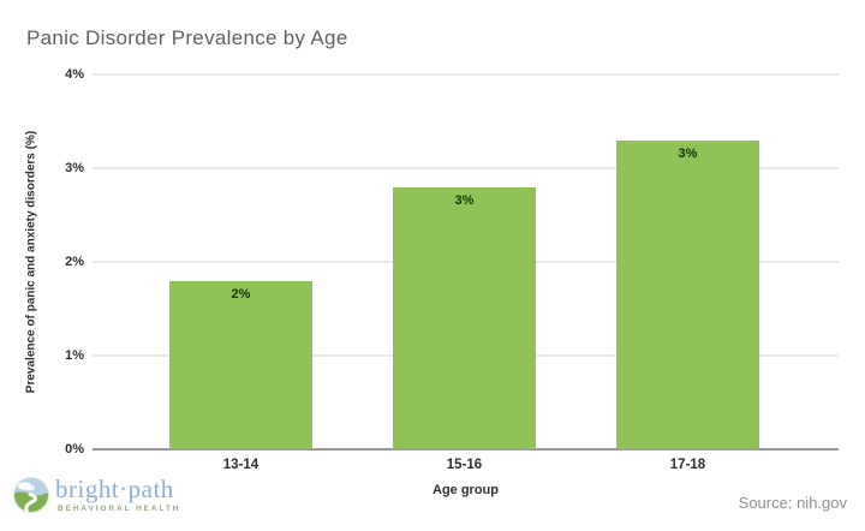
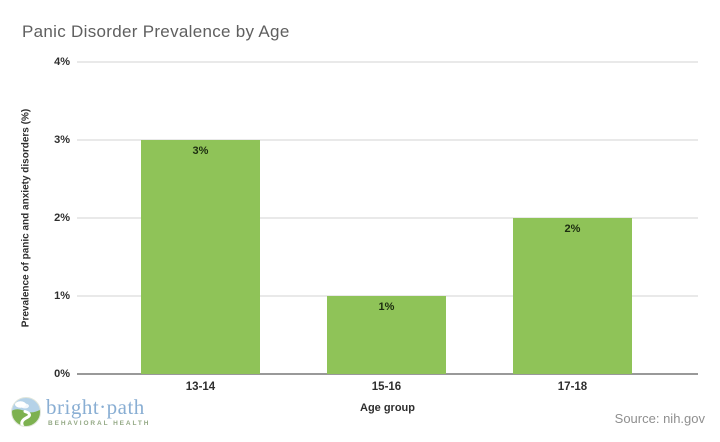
13-14: 2% -> 3%
15-16: 3% -> 1%
17-18: 3% -> 2%
